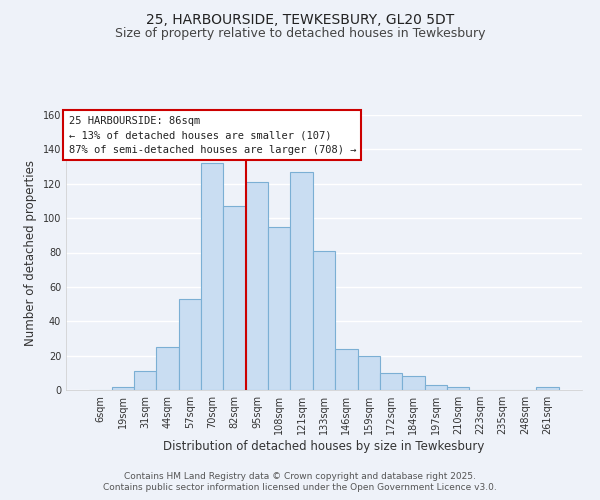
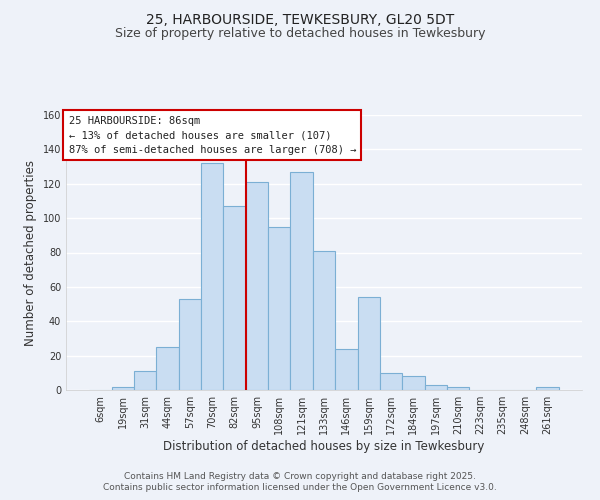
159sqm: 20 -> 54
